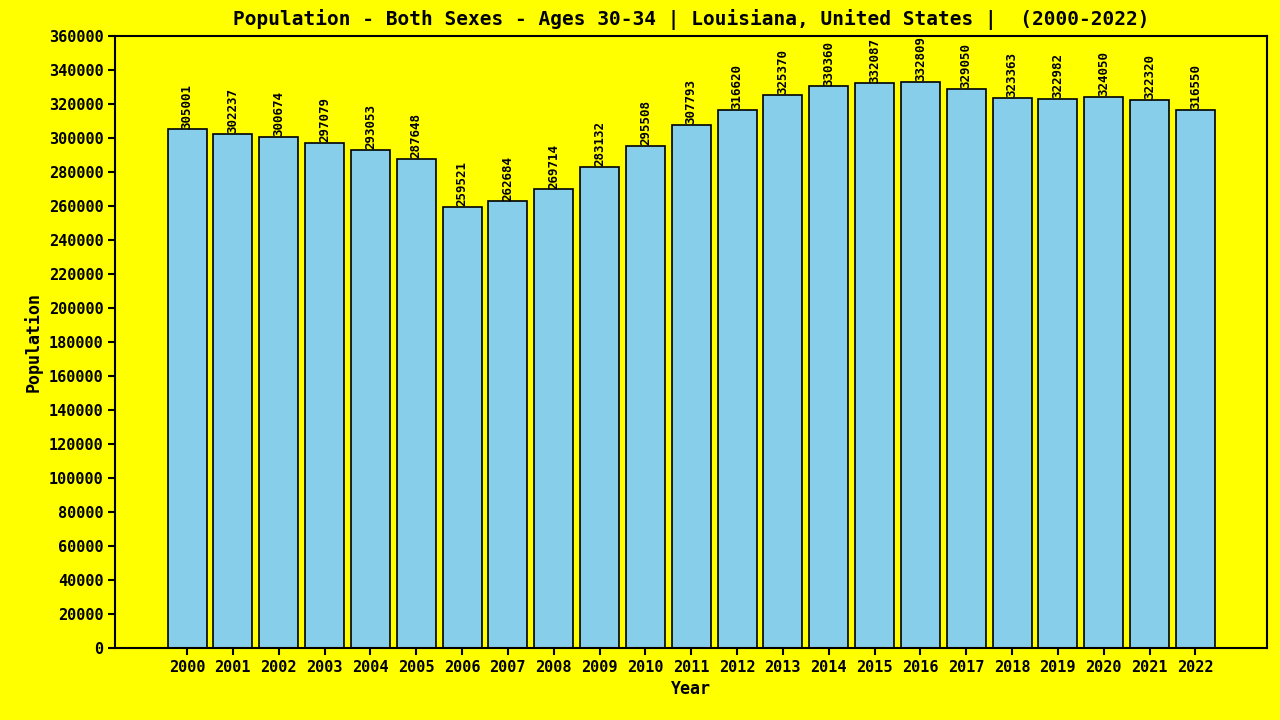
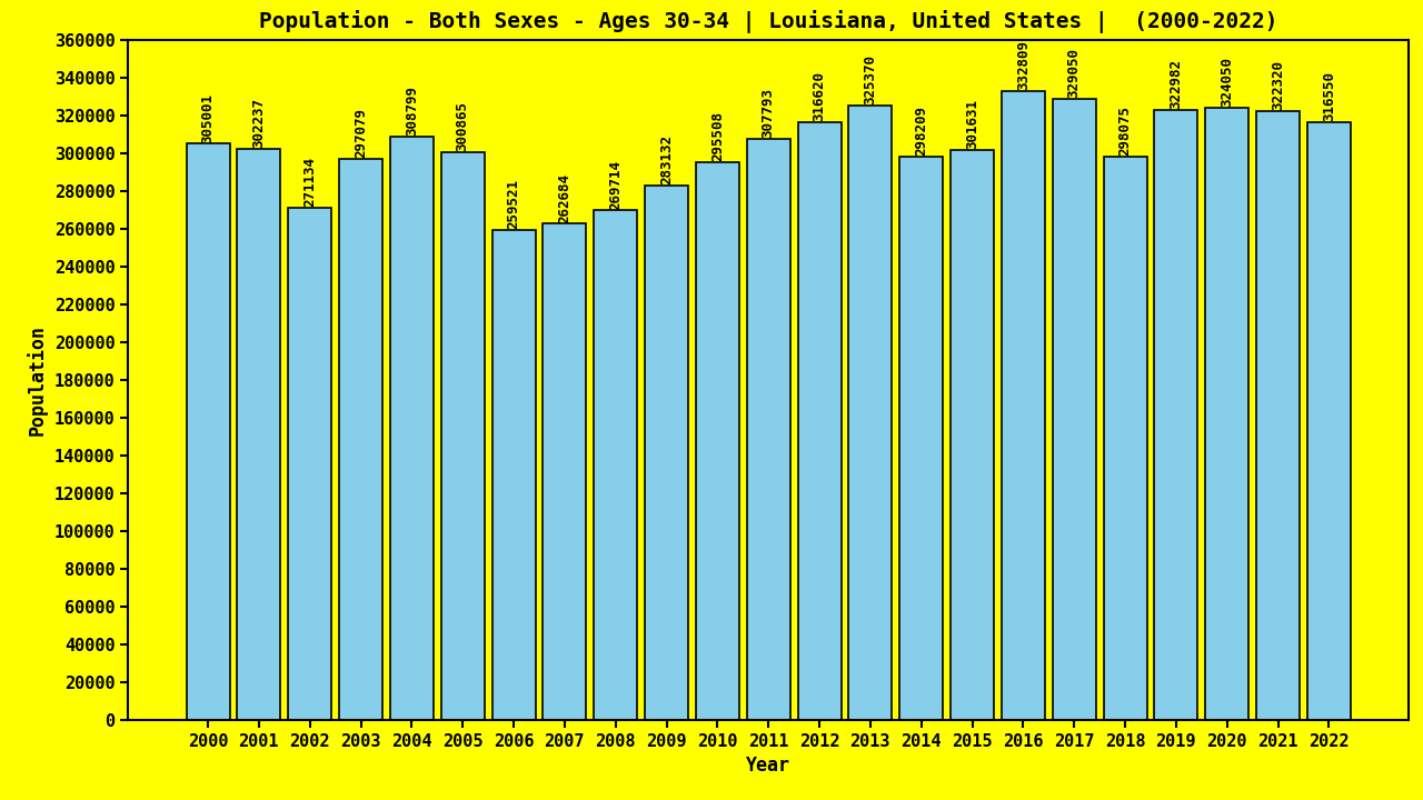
2002: 300674 -> 271134
2004: 293053 -> 308799
2005: 287648 -> 300865
2014: 330360 -> 298209
2015: 332087 -> 301631
2018: 323363 -> 298075
